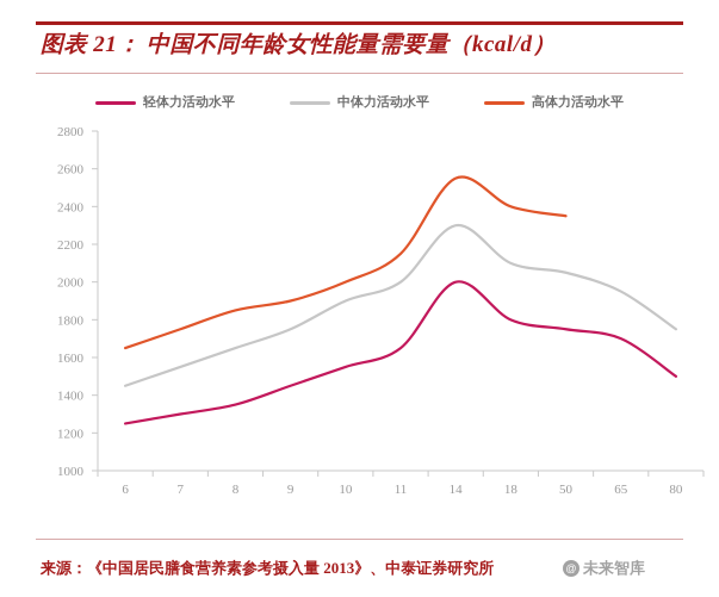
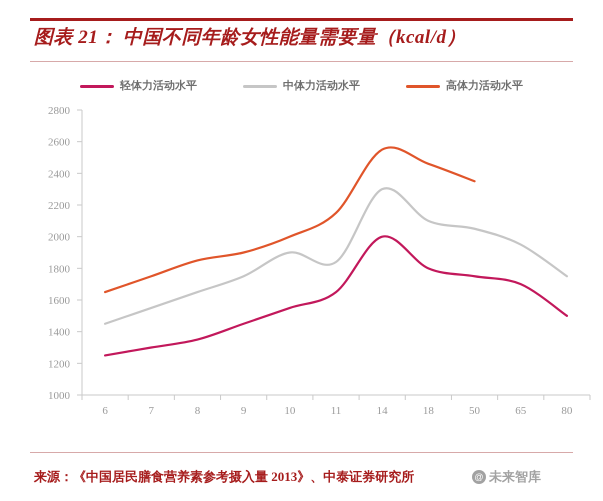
中体力活动水平/11: 2000 -> 1840
高体力活动水平/18: 2400 -> 2460
